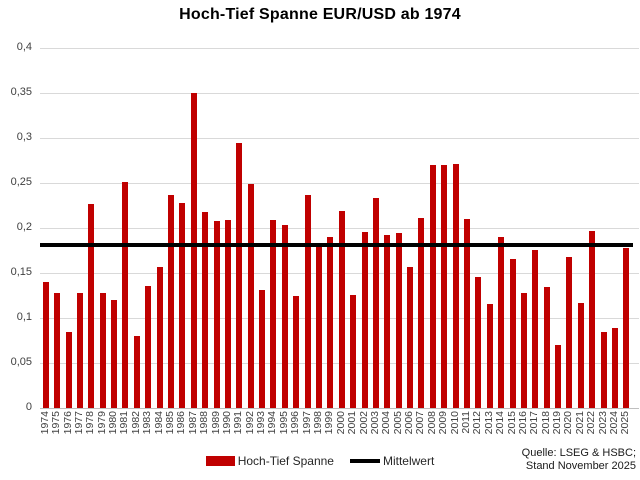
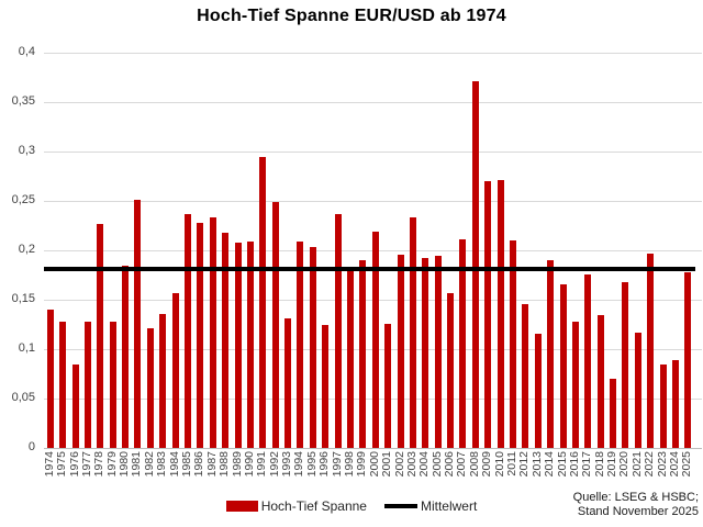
1980: 0,12 -> 0,18
1982: 0,08 -> 0,12
1987: 0,35 -> 0,23
2008: 0,27 -> 0,37
